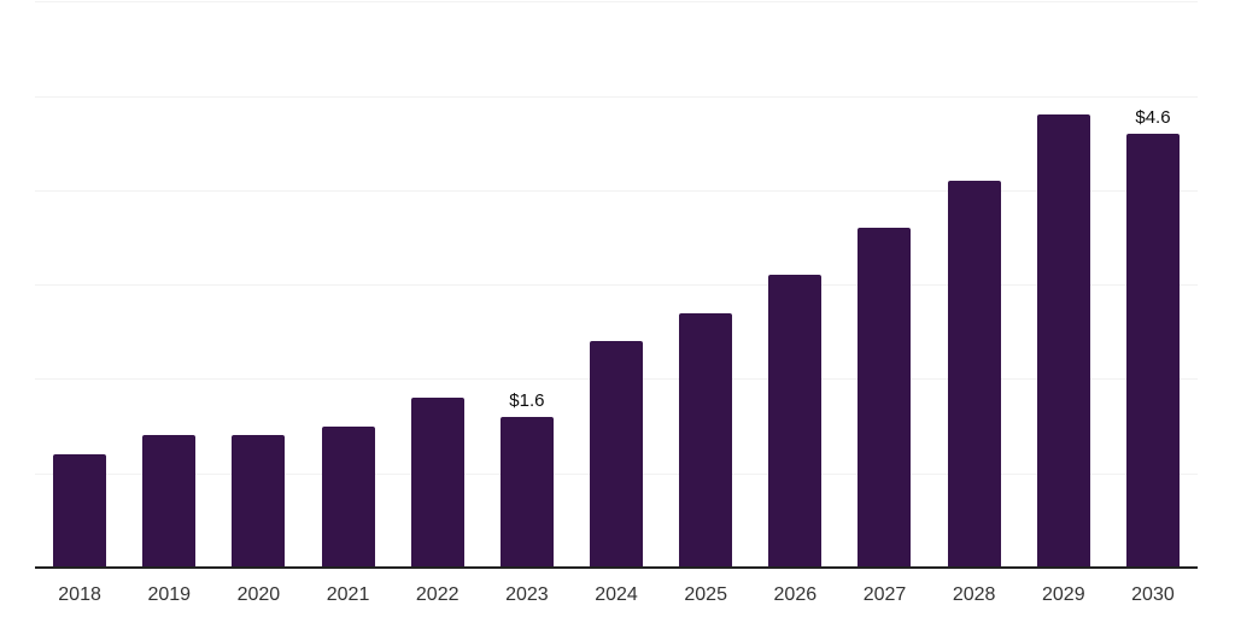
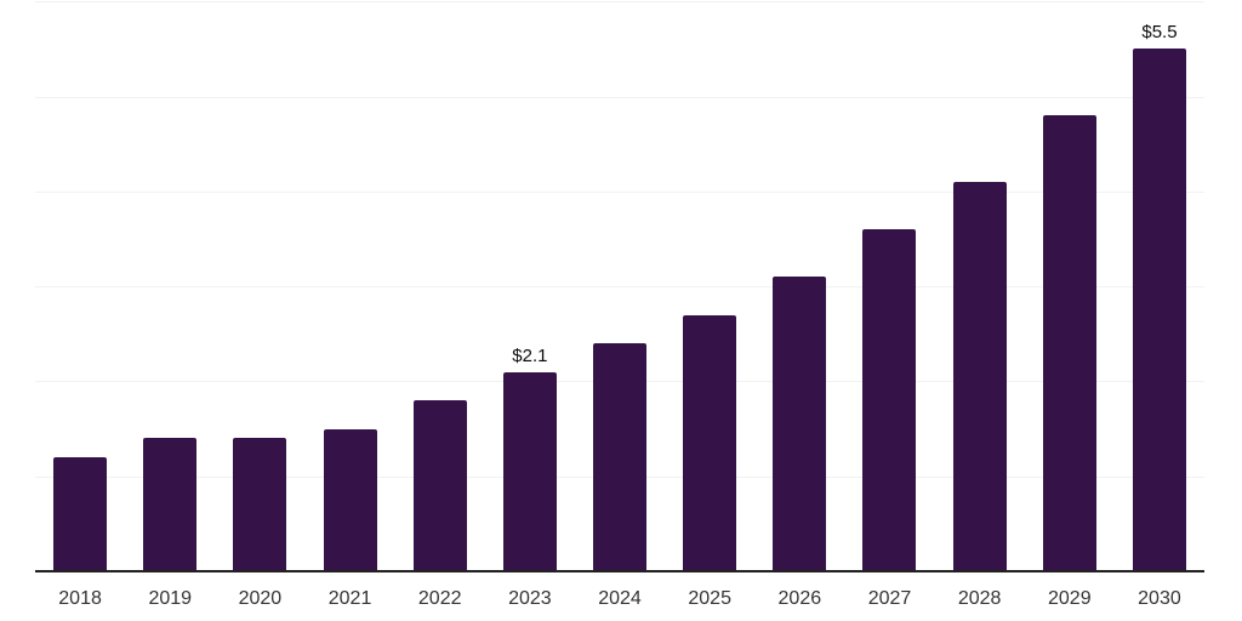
2023: $1.6 -> $2.1
2030: $4.6 -> $5.5
